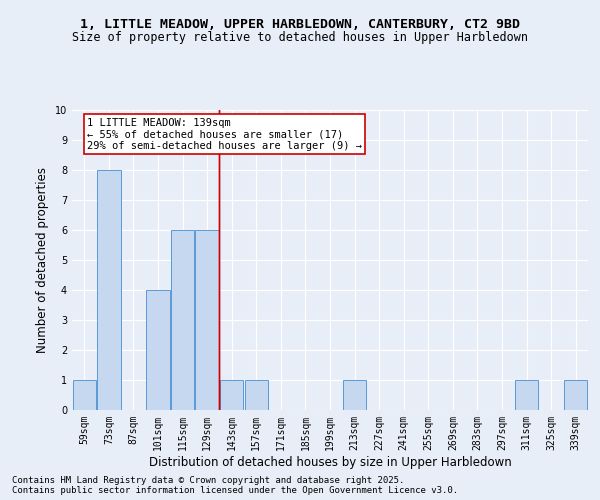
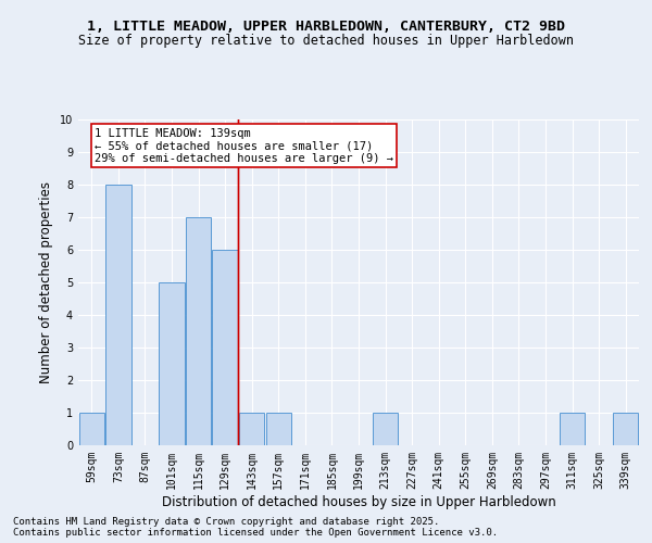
101sqm: 4 -> 5
115sqm: 6 -> 7
